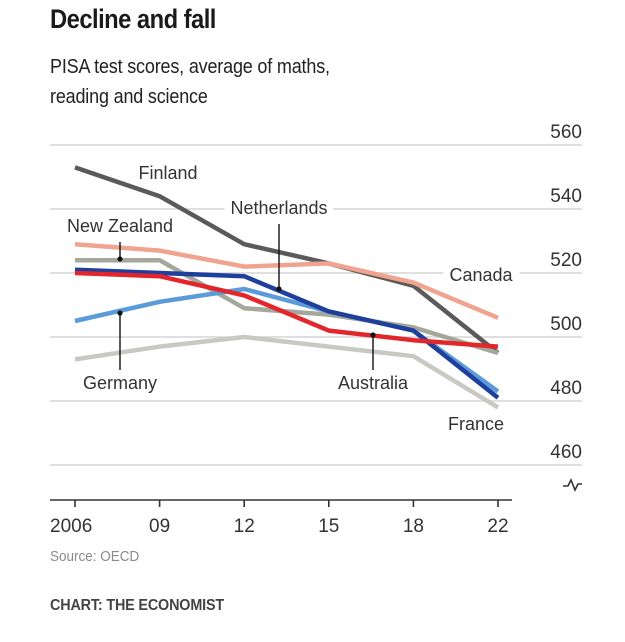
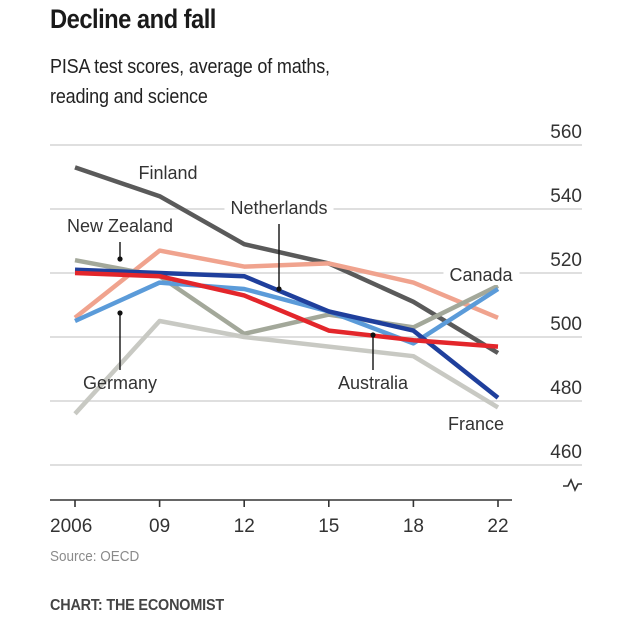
Canada/2006: 529 -> 506
France/2006: 493 -> 476
New Zealand/09: 524 -> 519
Germany/09: 511 -> 517
France/09: 497 -> 505
New Zealand/12: 509 -> 501
Finland/18: 516 -> 511
Germany/18: 502 -> 498
New Zealand/22: 495 -> 516
Germany/22: 483 -> 515
